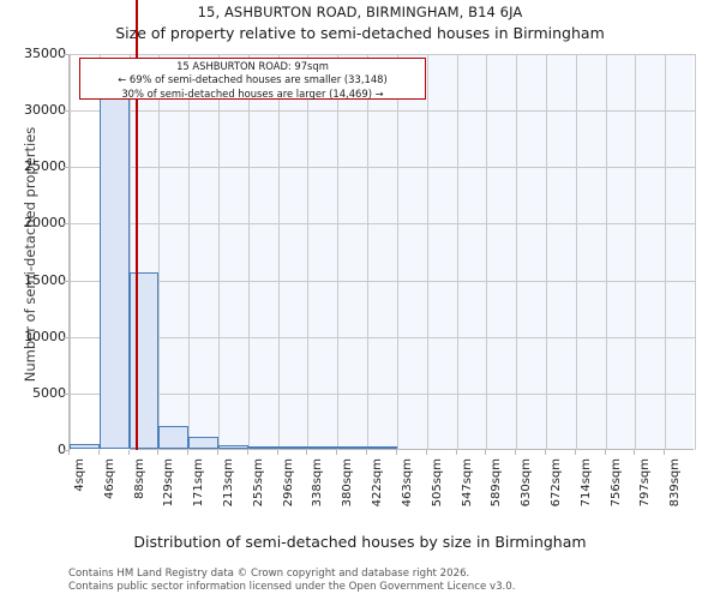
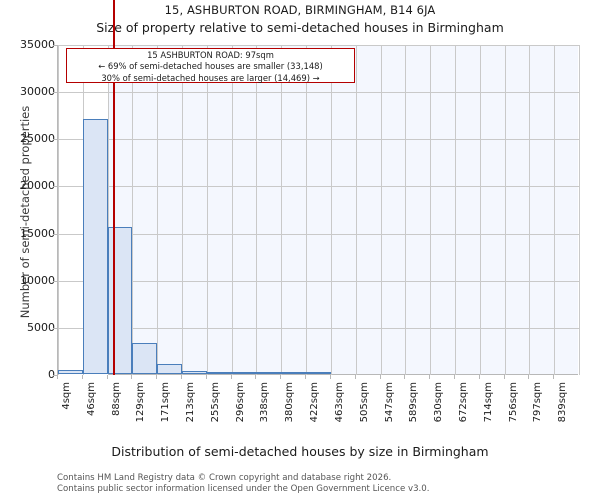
46sqm: 31000 -> 27000
129sqm: 2000 -> 3000
